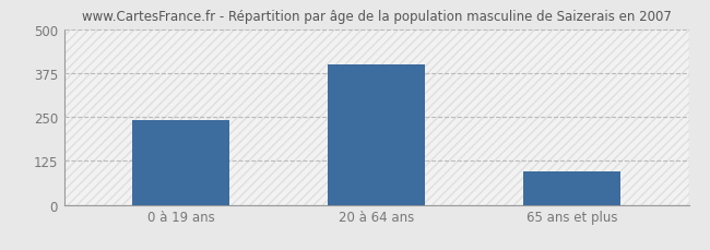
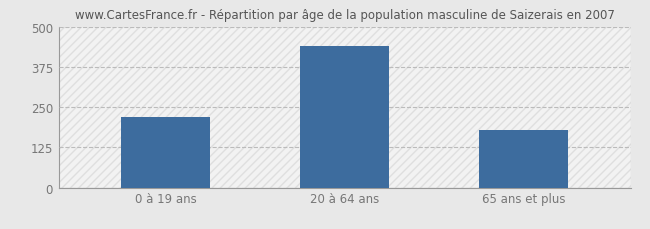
0 à 19 ans: 240 -> 220
20 à 64 ans: 400 -> 440
65 ans et plus: 95 -> 180
